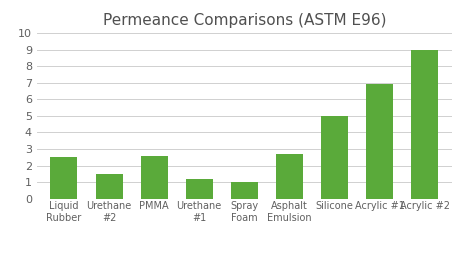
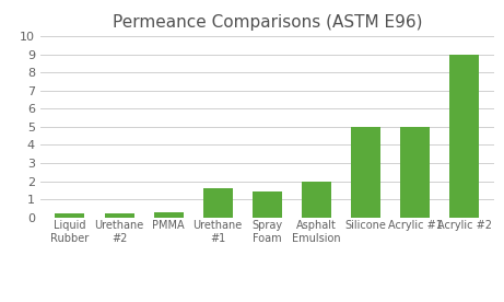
Liquid Rubber: 2.5 -> 0.2
Urethane #2: 1.5 -> 0.2
PMMA: 2.6 -> 0.3
Urethane #1: 1.2 -> 1.6
Spray Foam: 1.0 -> 1.4
Asphalt Emulsion: 2.7 -> 2.0
Acrylic #1: 6.9 -> 5.0
